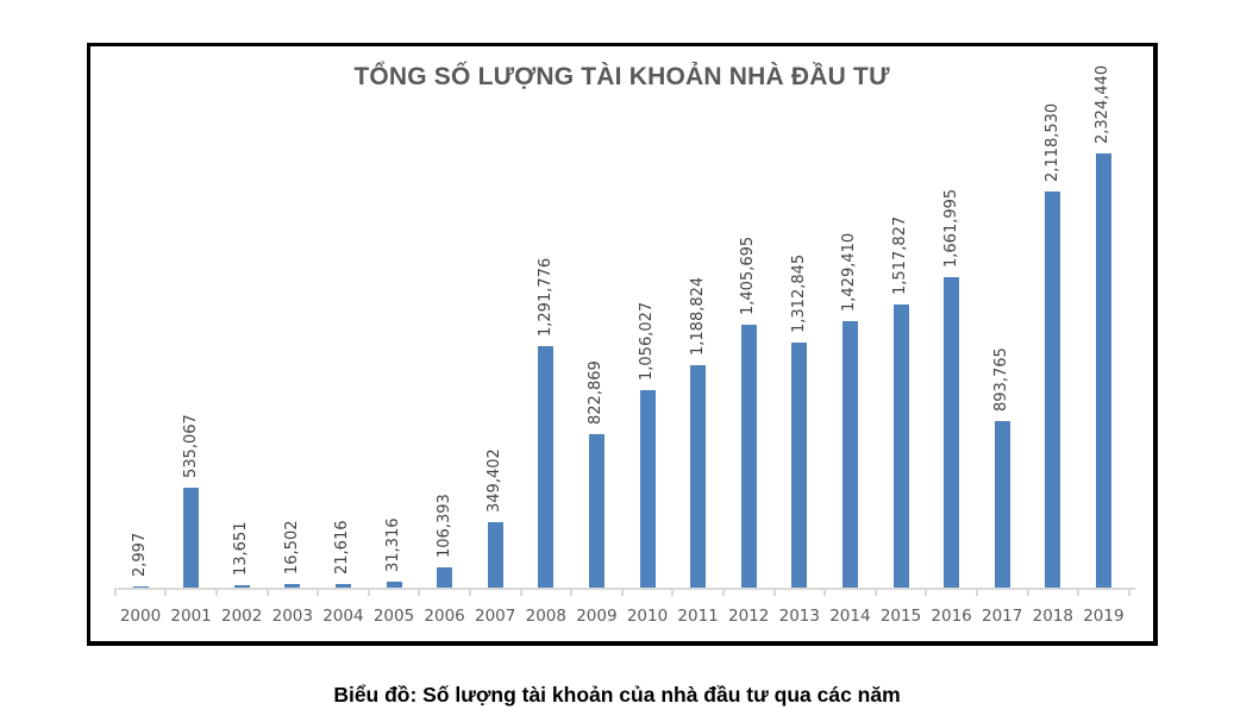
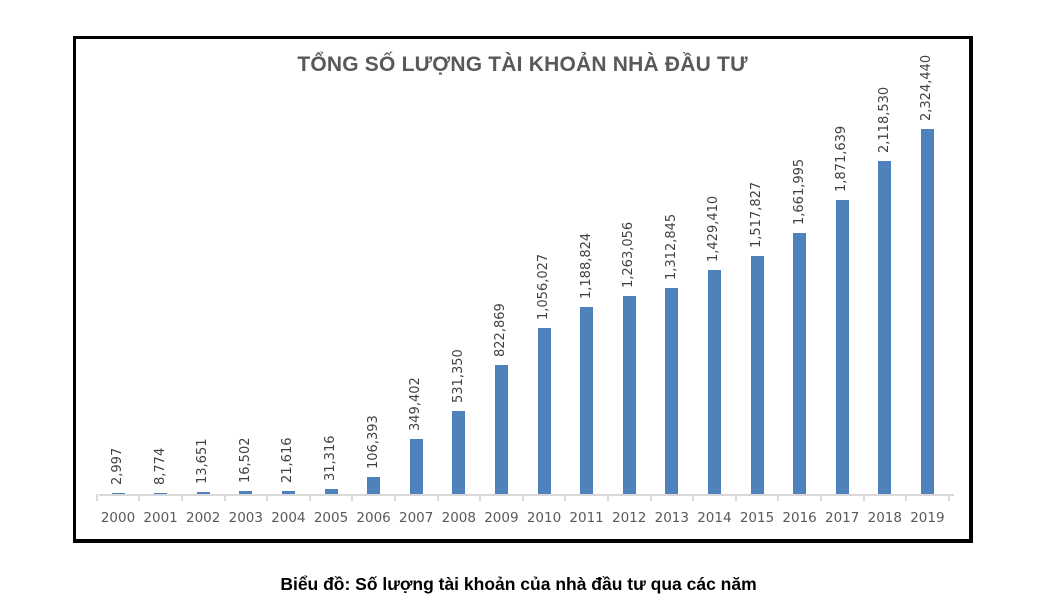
2001: 535,067 -> 8,774
2008: 1,291,776 -> 531,350
2012: 1,405,695 -> 1,263,056
2017: 893,765 -> 1,871,639
